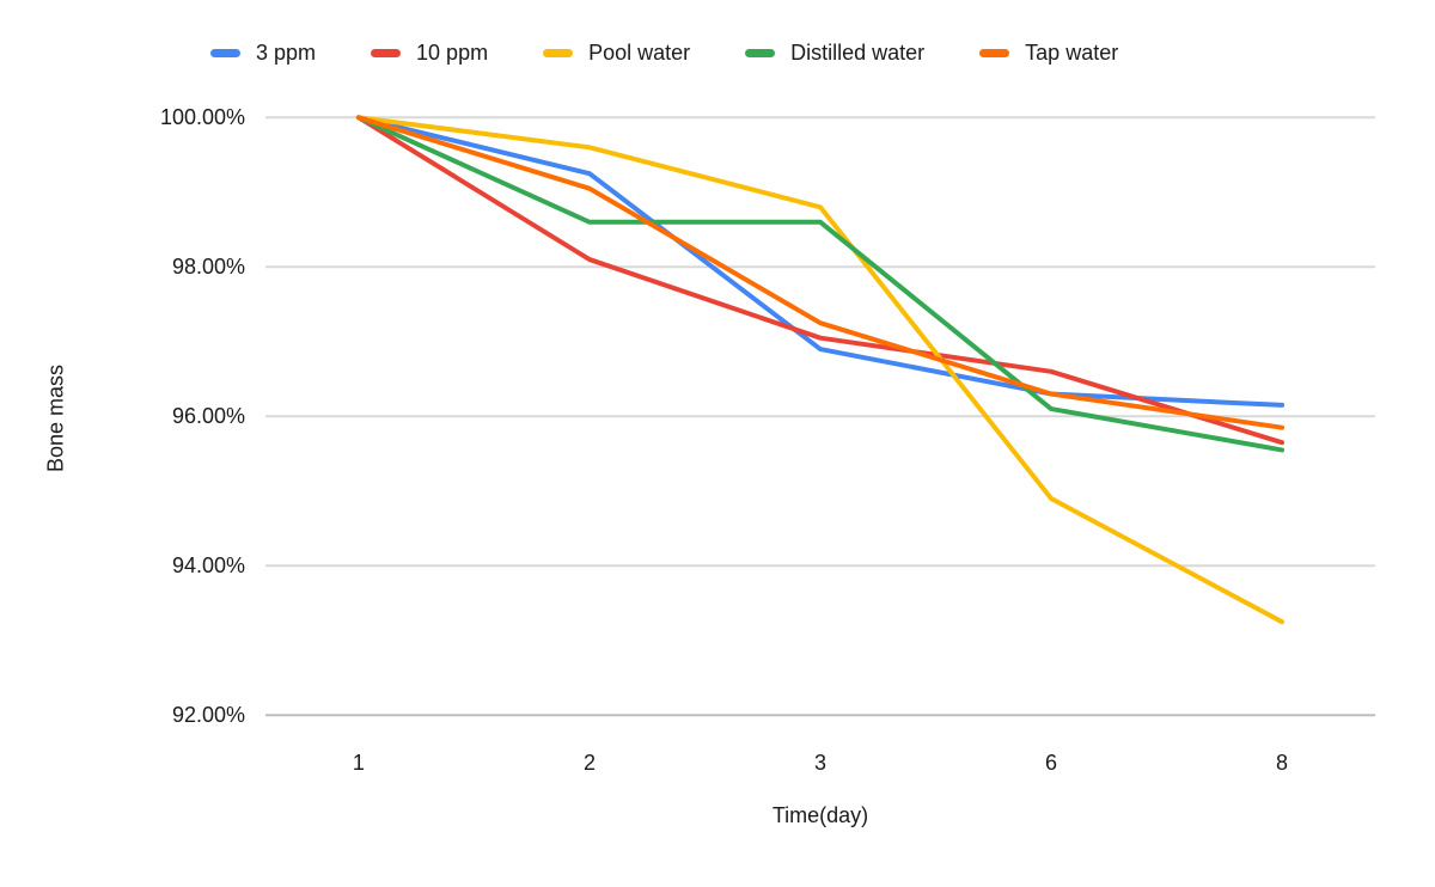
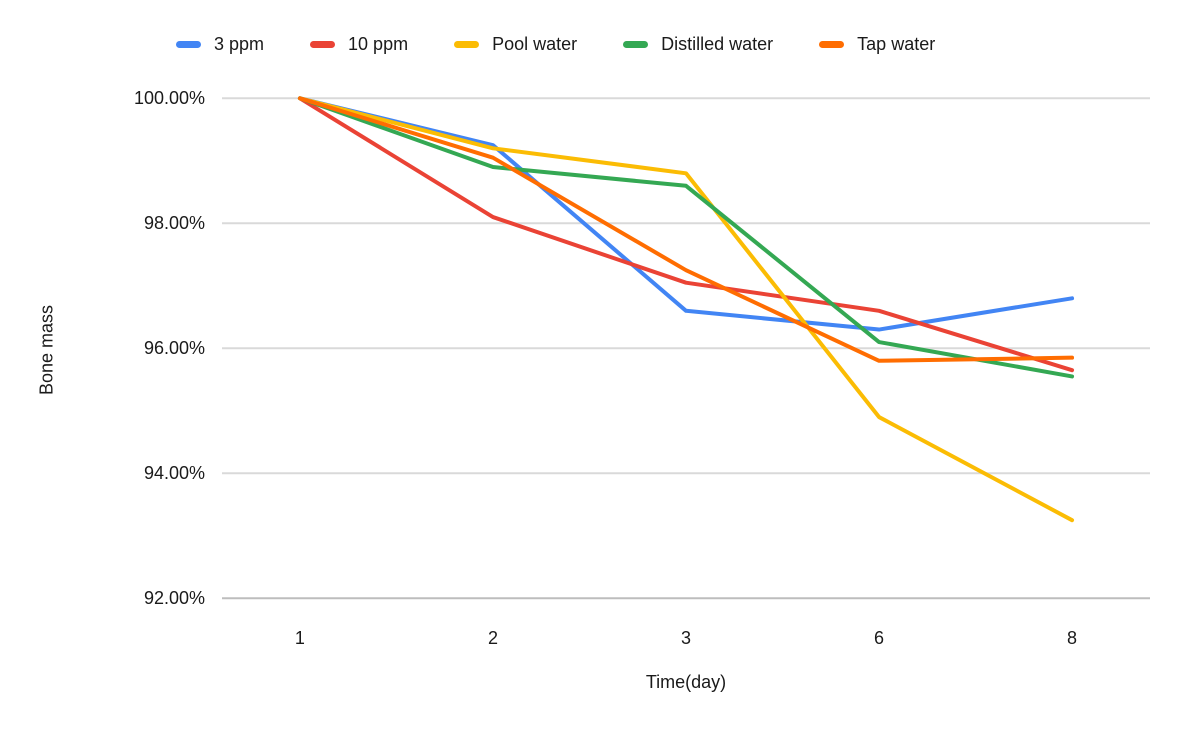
Pool water/2: 99.6% -> 99.2%
Distilled water/2: 98.6% -> 98.9%
3 ppm/3: 96.9% -> 96.6%
Tap water/6: 96.3% -> 95.8%
3 ppm/8: 96.2% -> 96.8%
